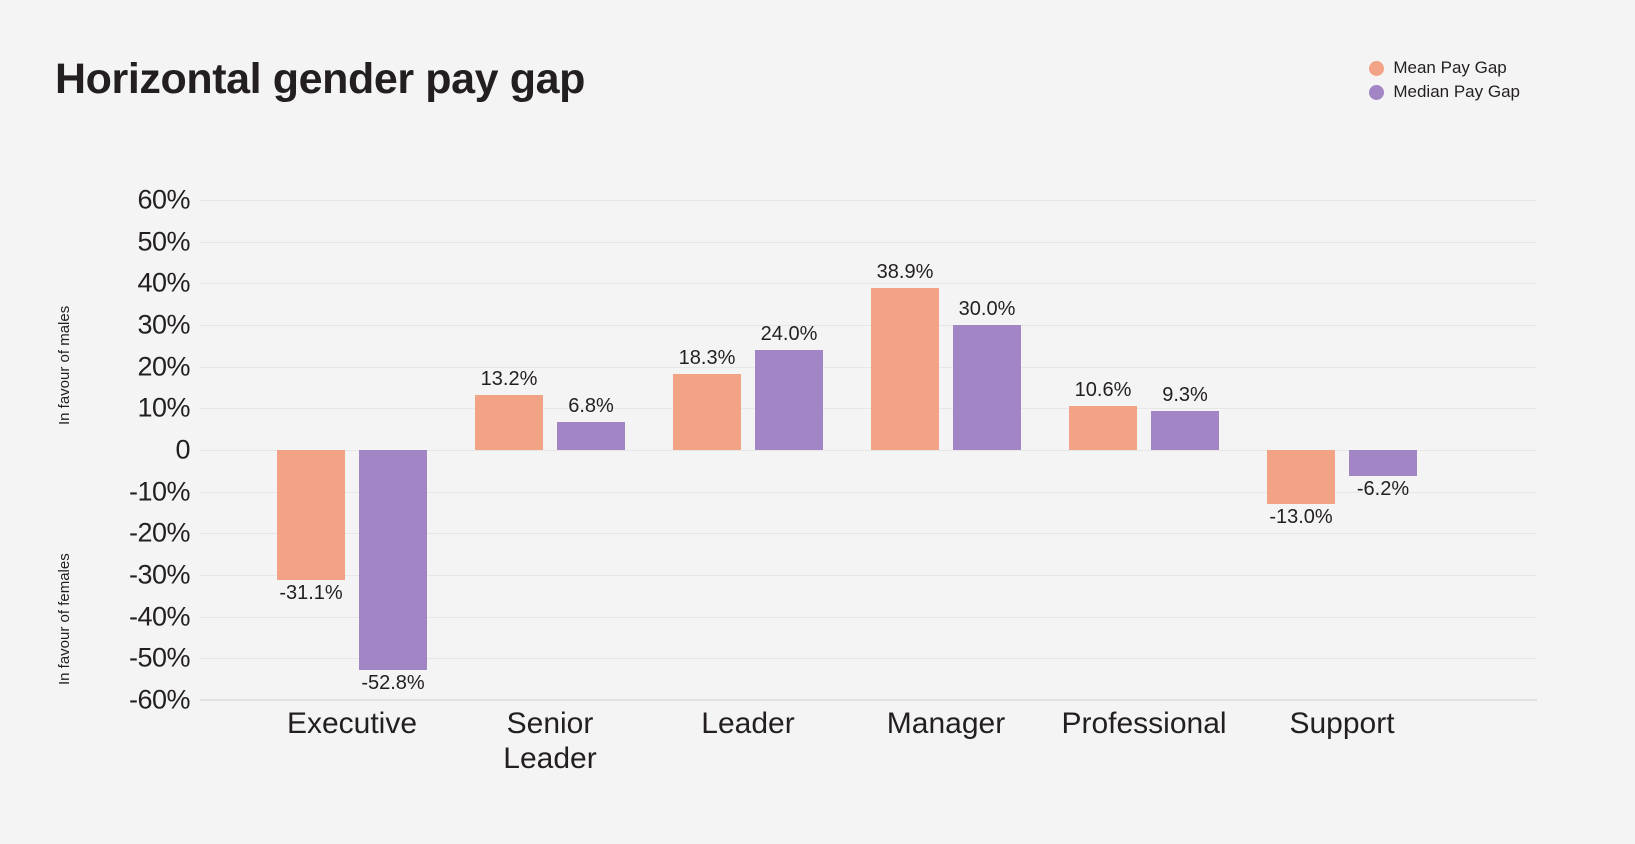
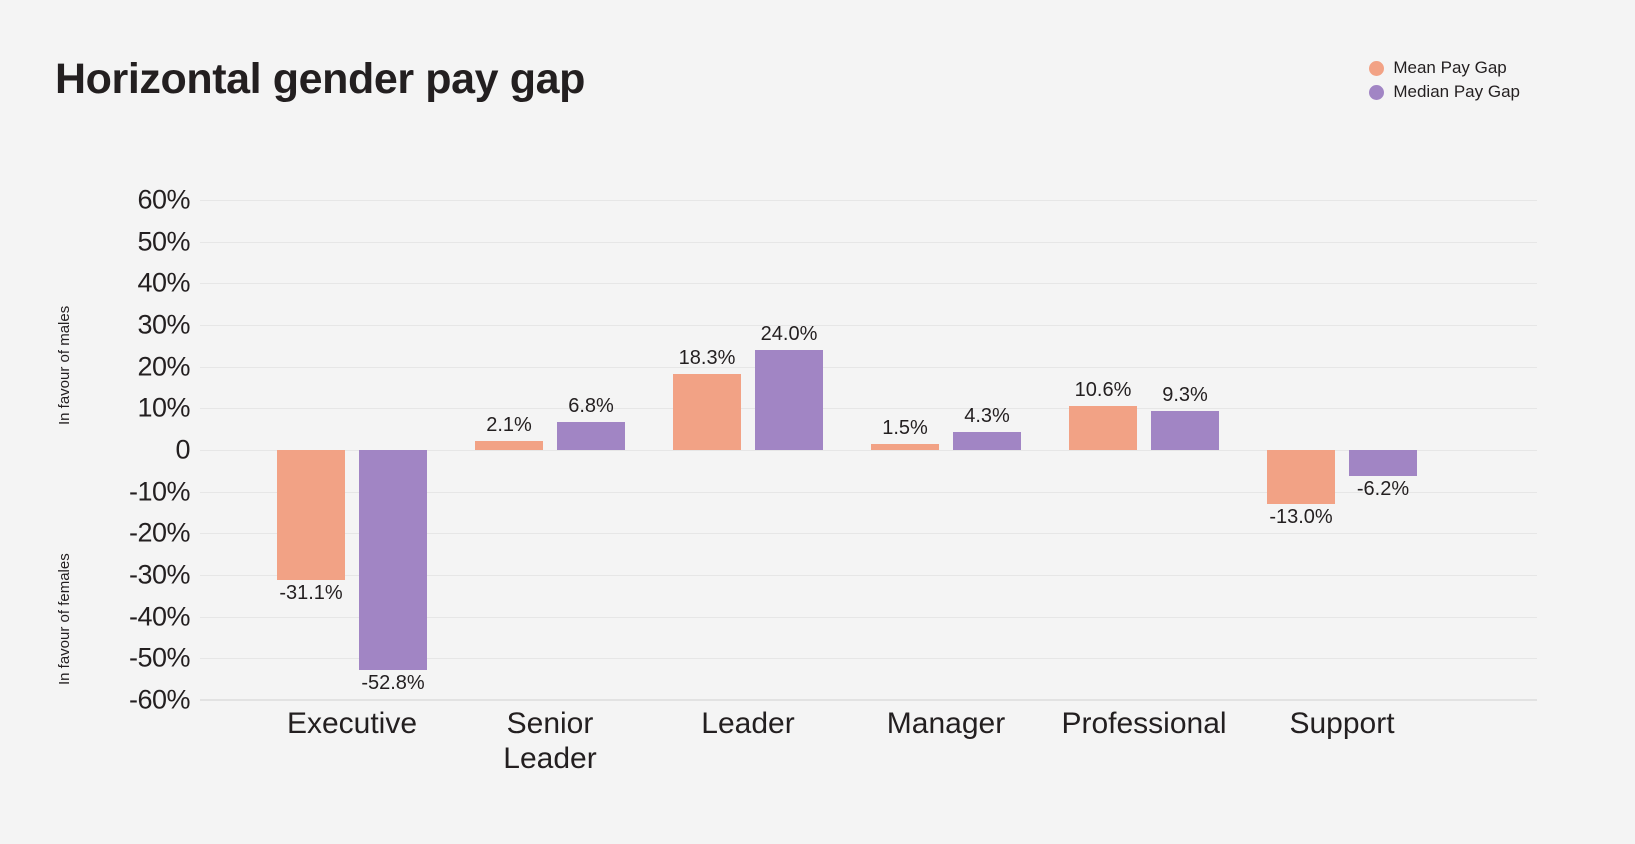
Mean Pay Gap/Senior Leader: 13.2% -> 2.1%
Mean Pay Gap/Manager: 38.9% -> 1.5%
Median Pay Gap/Manager: 30.0% -> 4.3%
